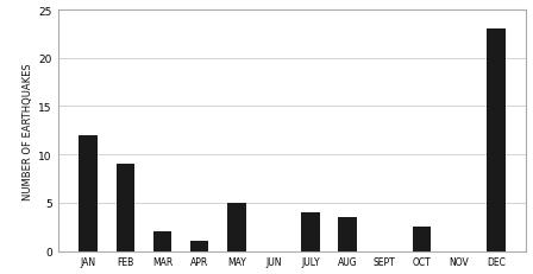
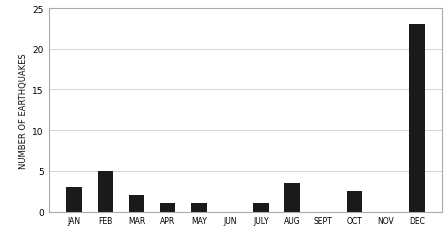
JAN: 12.0 -> 3.0
FEB: 9.0 -> 5.0
MAY: 5.0 -> 1.0
JULY: 4.0 -> 1.0
